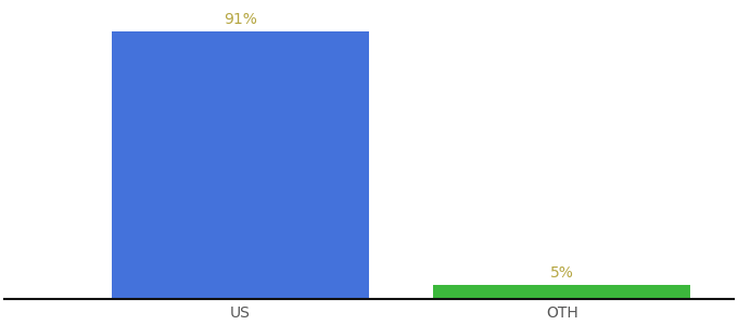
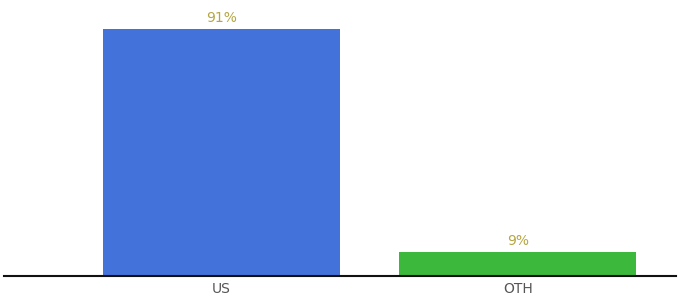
OTH: 5% -> 9%
